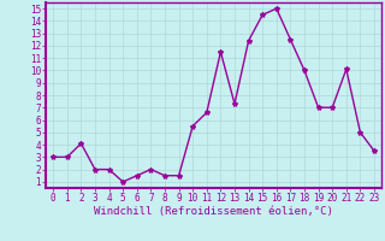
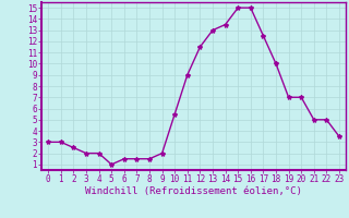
2: 4.1 -> 2.5
7: 2.0 -> 1.5
9: 1.5 -> 2.0
11: 6.6 -> 9.0
13: 7.3 -> 13.0
14: 12.4 -> 13.5
15: 14.5 -> 15.0
21: 10.1 -> 5.0
